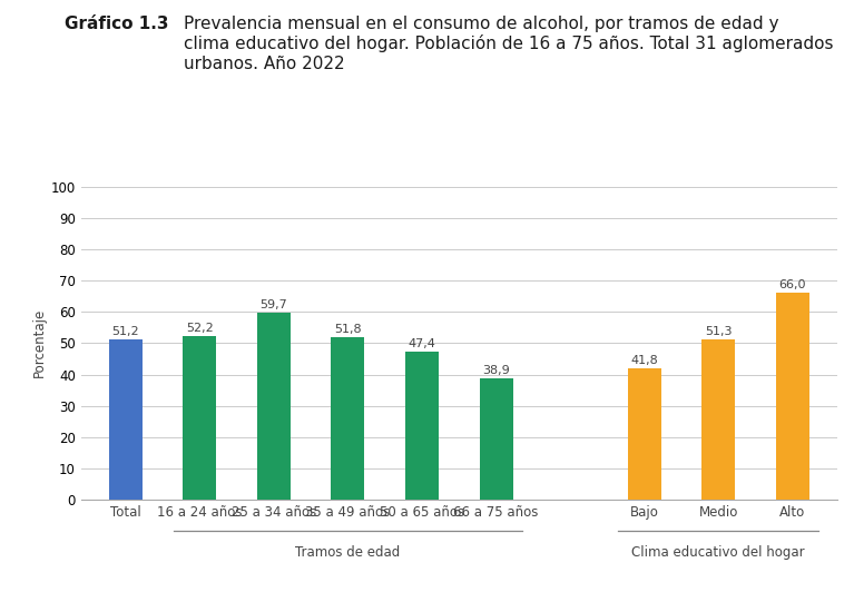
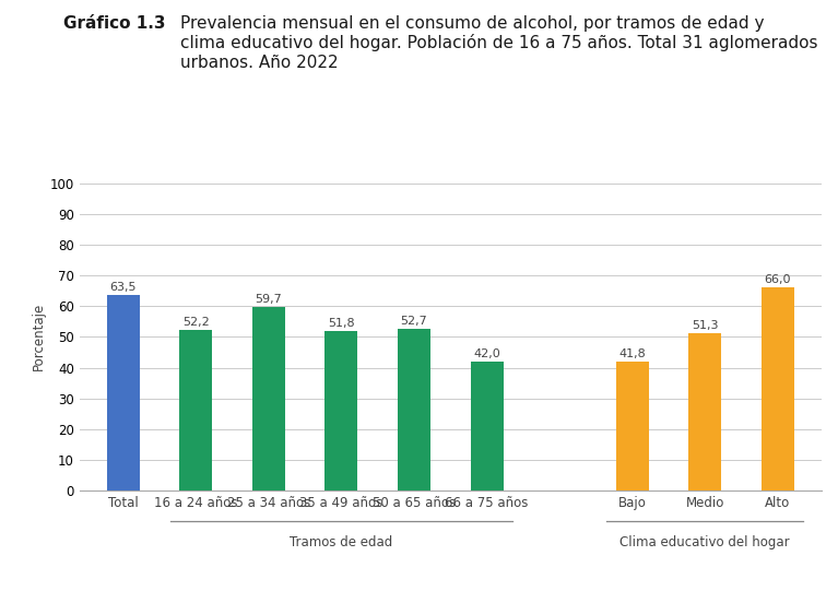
Total: 51,2 -> 63,5
50 a 65 años: 47,4 -> 52,7
66 a 75 años: 38,9 -> 42,0
